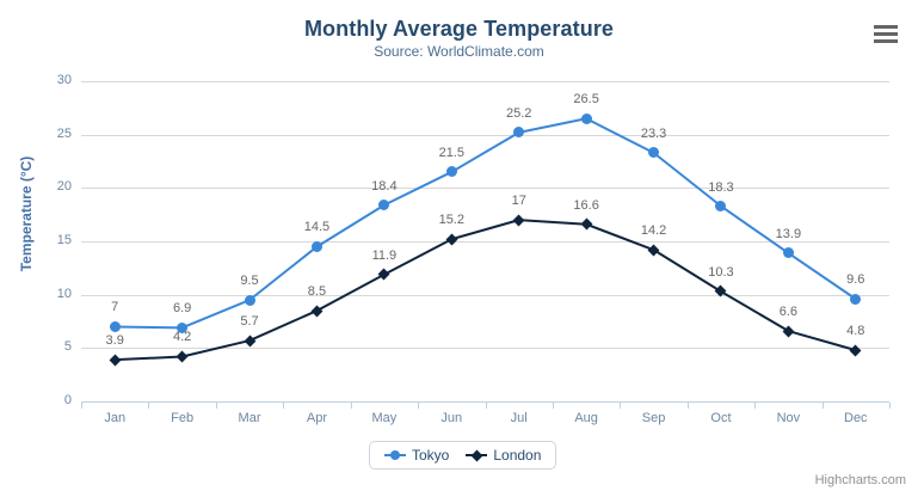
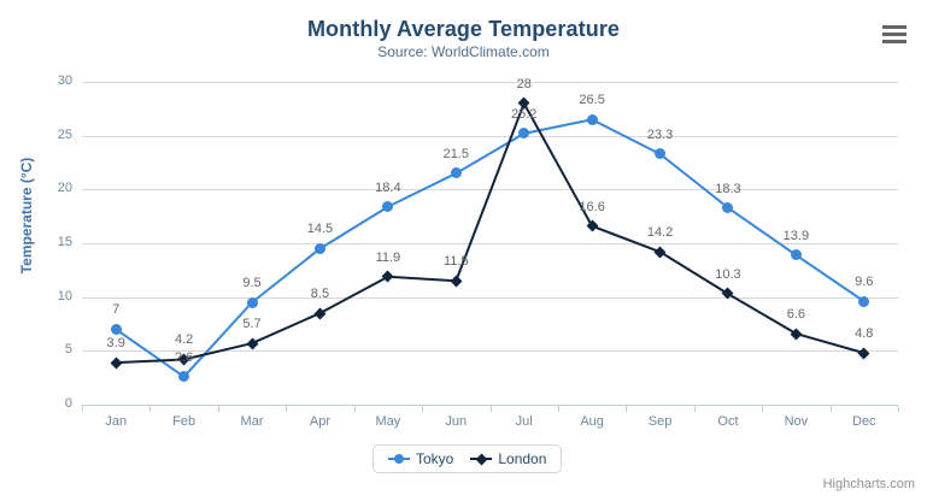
Tokyo/Feb: 6.9 -> 2.6
London/Jun: 15.2 -> 11.5
London/Jul: 17 -> 28
